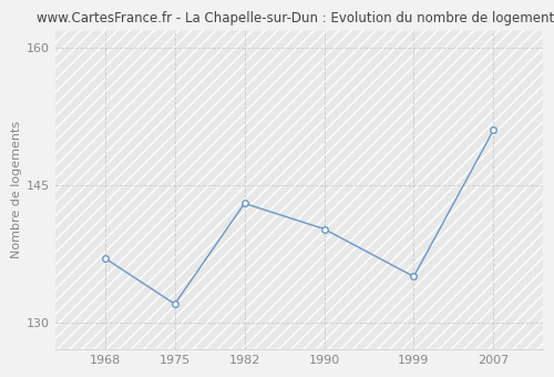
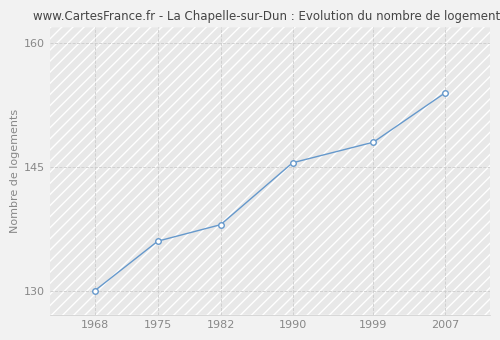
1968: 137.0 -> 130.0
1975: 132.0 -> 136.0
1982: 143.0 -> 138.0
1990: 140.2 -> 145.5
1999: 135.0 -> 148.0
2007: 151.0 -> 154.0
